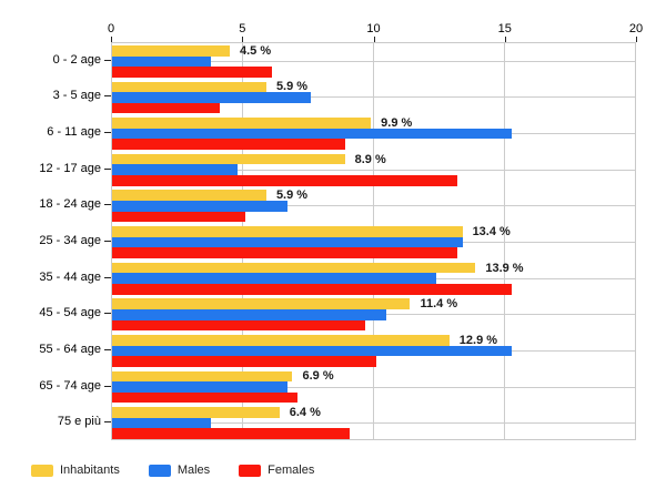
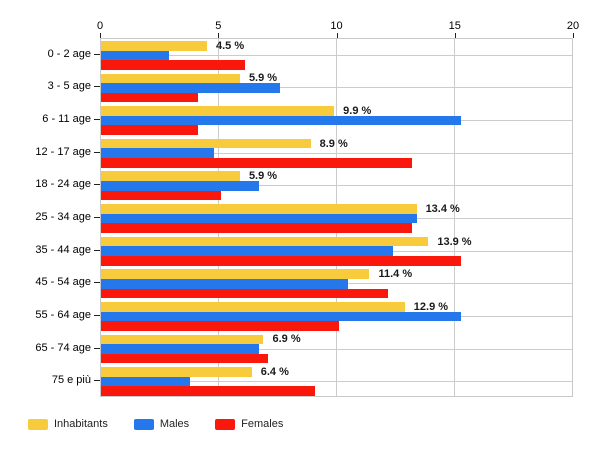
Males/0 - 2 age: 3.8 -> 2.9
Females/6 - 11 age: 8.9 -> 4.1
Females/45 - 54 age: 9.7 -> 12.2
